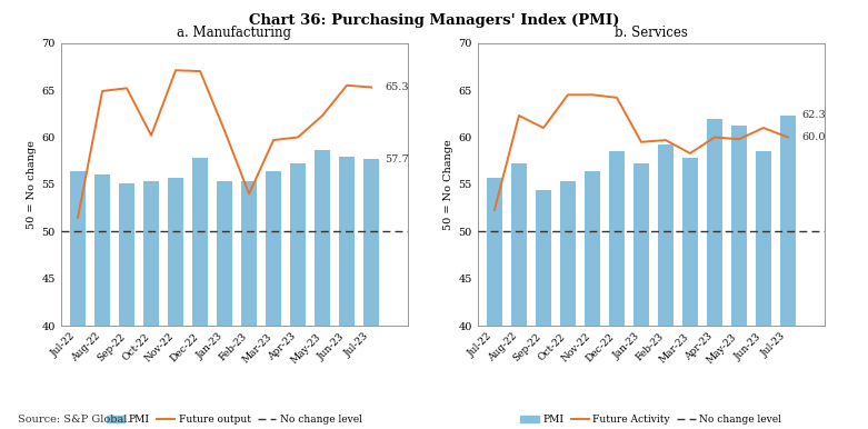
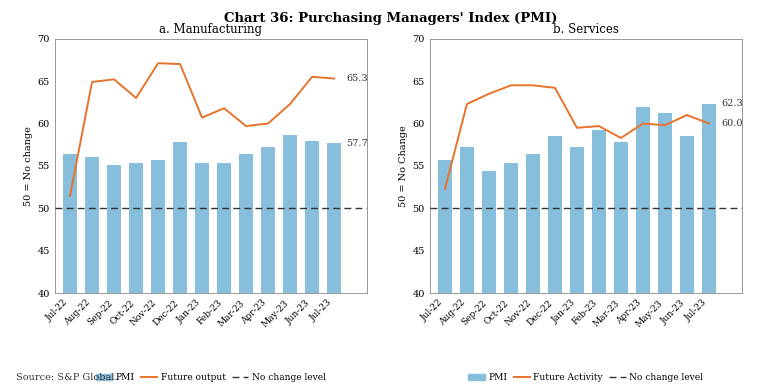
a. Manufacturing/Future output/Oct-22: 60.2 -> 63.0
a. Manufacturing/Future output/Feb-23: 54.0 -> 61.8
b. Services/Future Activity/Sep-22: 61.0 -> 63.5
